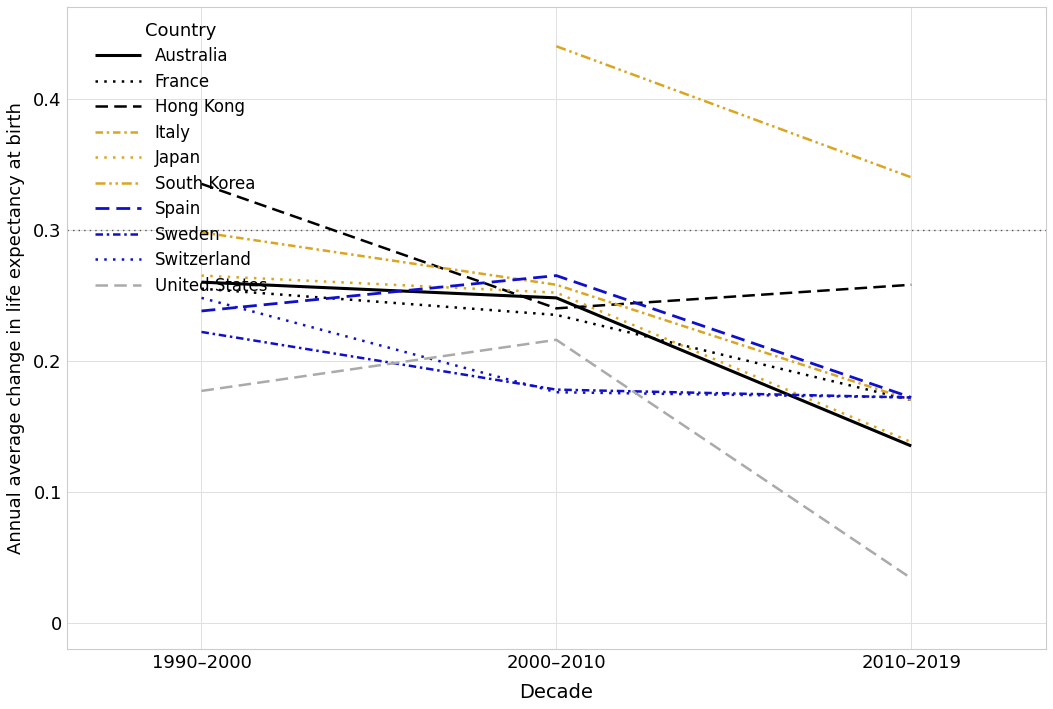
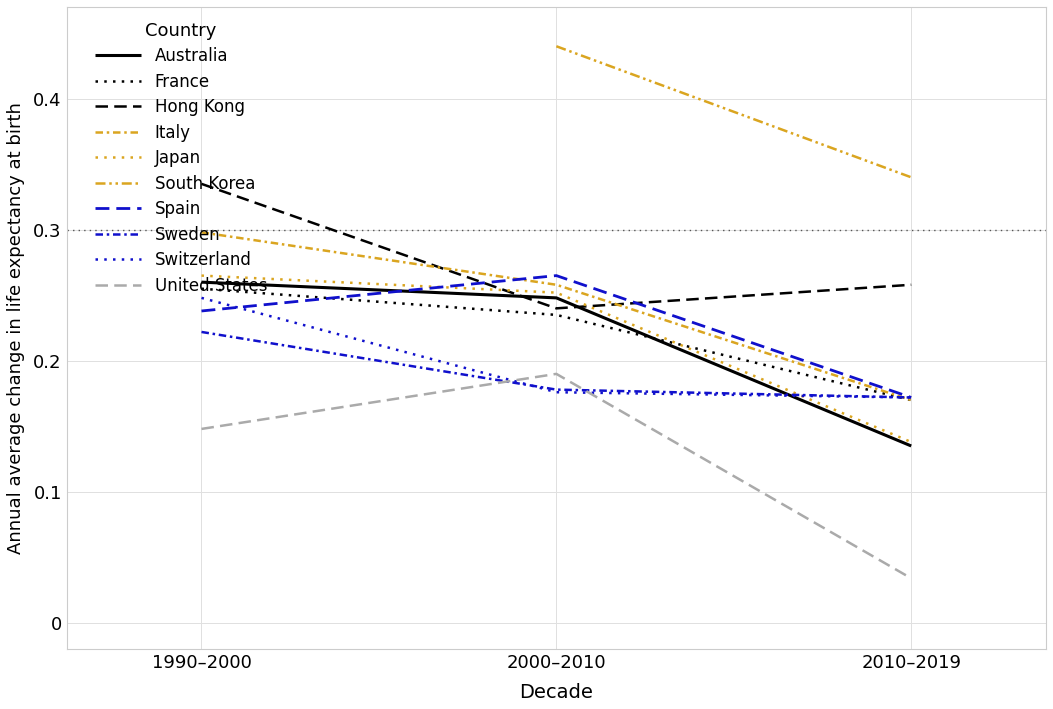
United States/1990–2000: 0.177 -> 0.148
United States/2000–2010: 0.216 -> 0.190
